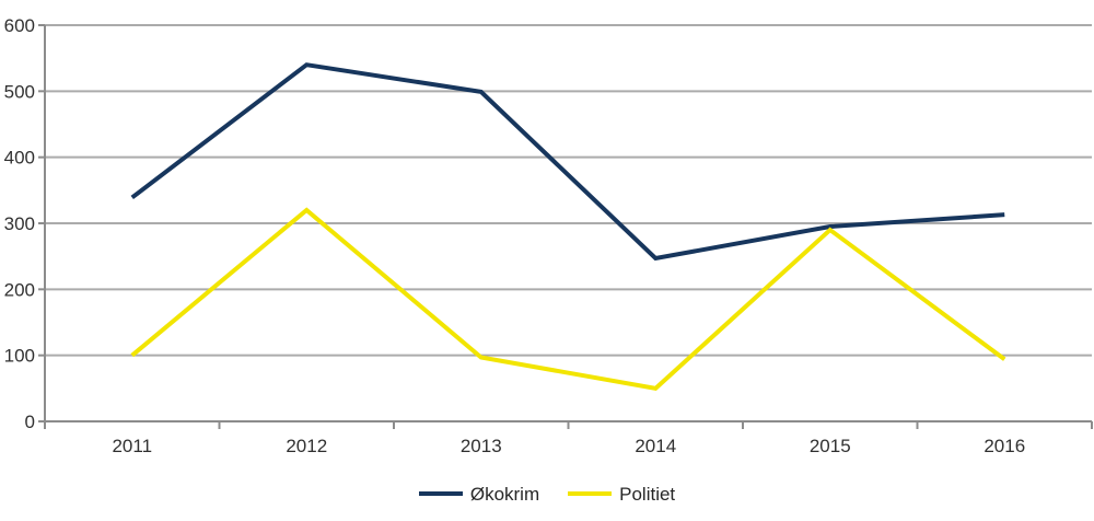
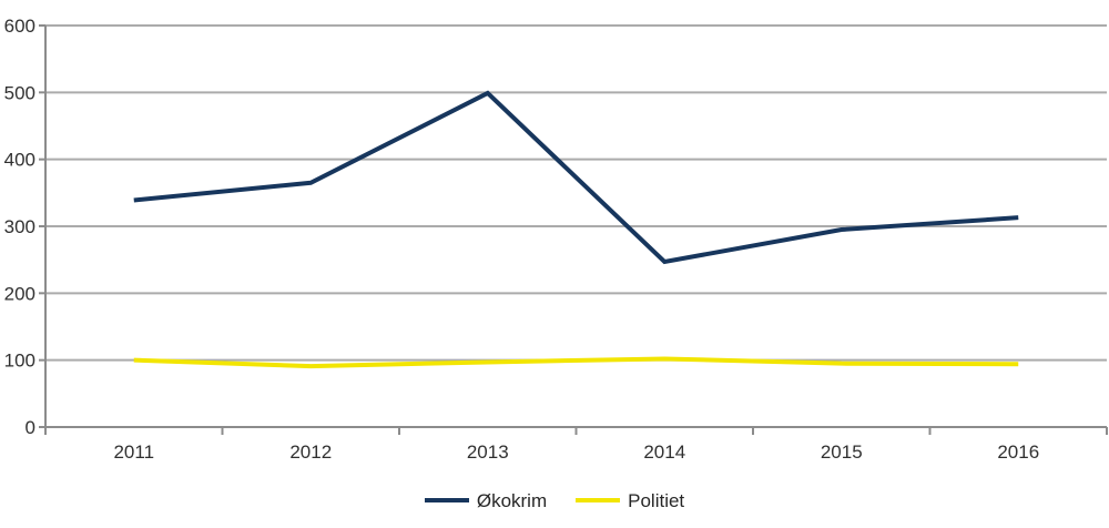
Økokrim/2012: 540 -> 360
Politiet/2012: 320 -> 90
Politiet/2014: 50 -> 100
Politiet/2015: 290 -> 100
